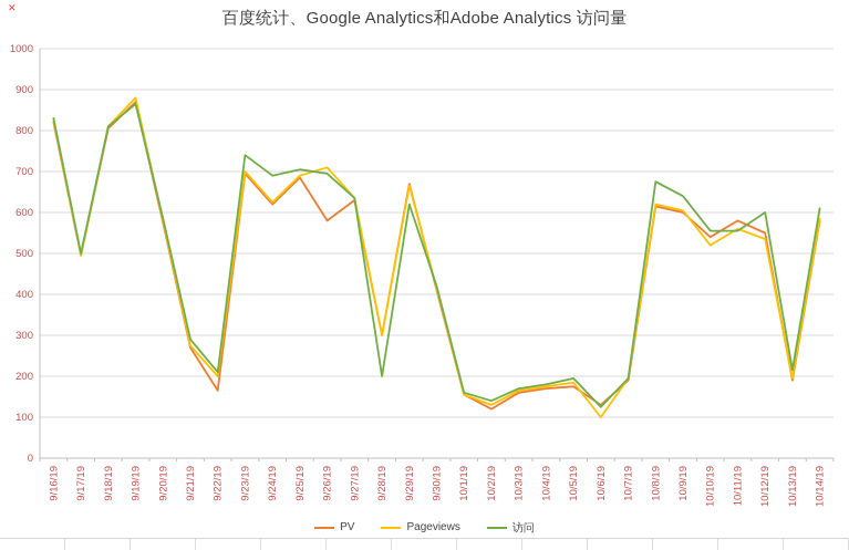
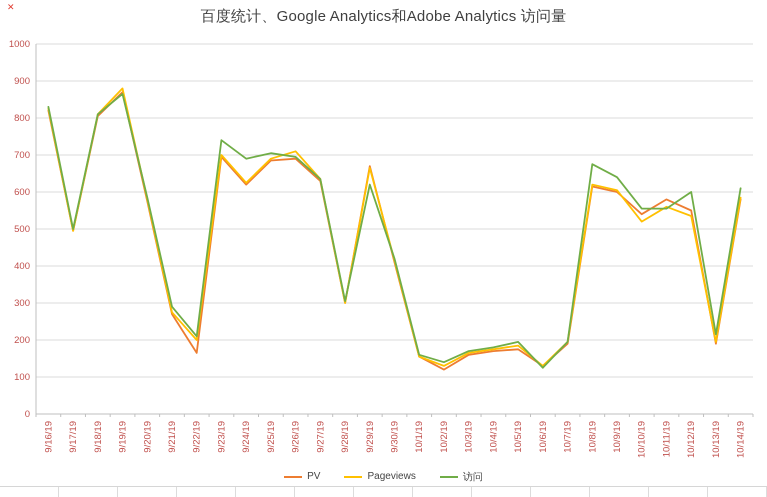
PV/9/26/19: 580 -> 690
访问/9/28/19: 200 -> 300
Pageviews/10/6/19: 100 -> 130
